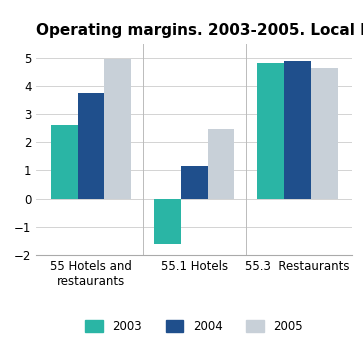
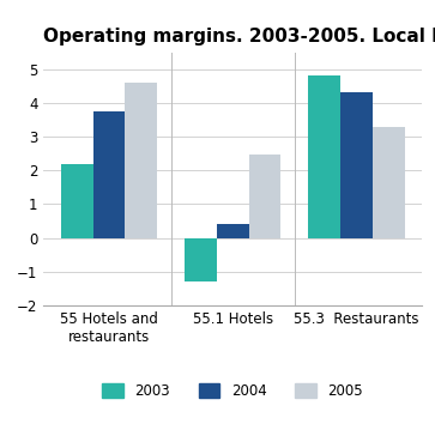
2003/55 Hotels and restaurants: 2.6 -> 2.2
2005/55 Hotels and restaurants: 4.95 -> 4.60
2003/55.1 Hotels: -1.6 -> -1.3
2004/55.1 Hotels: 1.15 -> 0.40
2004/55.3 Restaurants: 4.90 -> 4.30
2005/55.3 Restaurants: 4.65 -> 3.30
